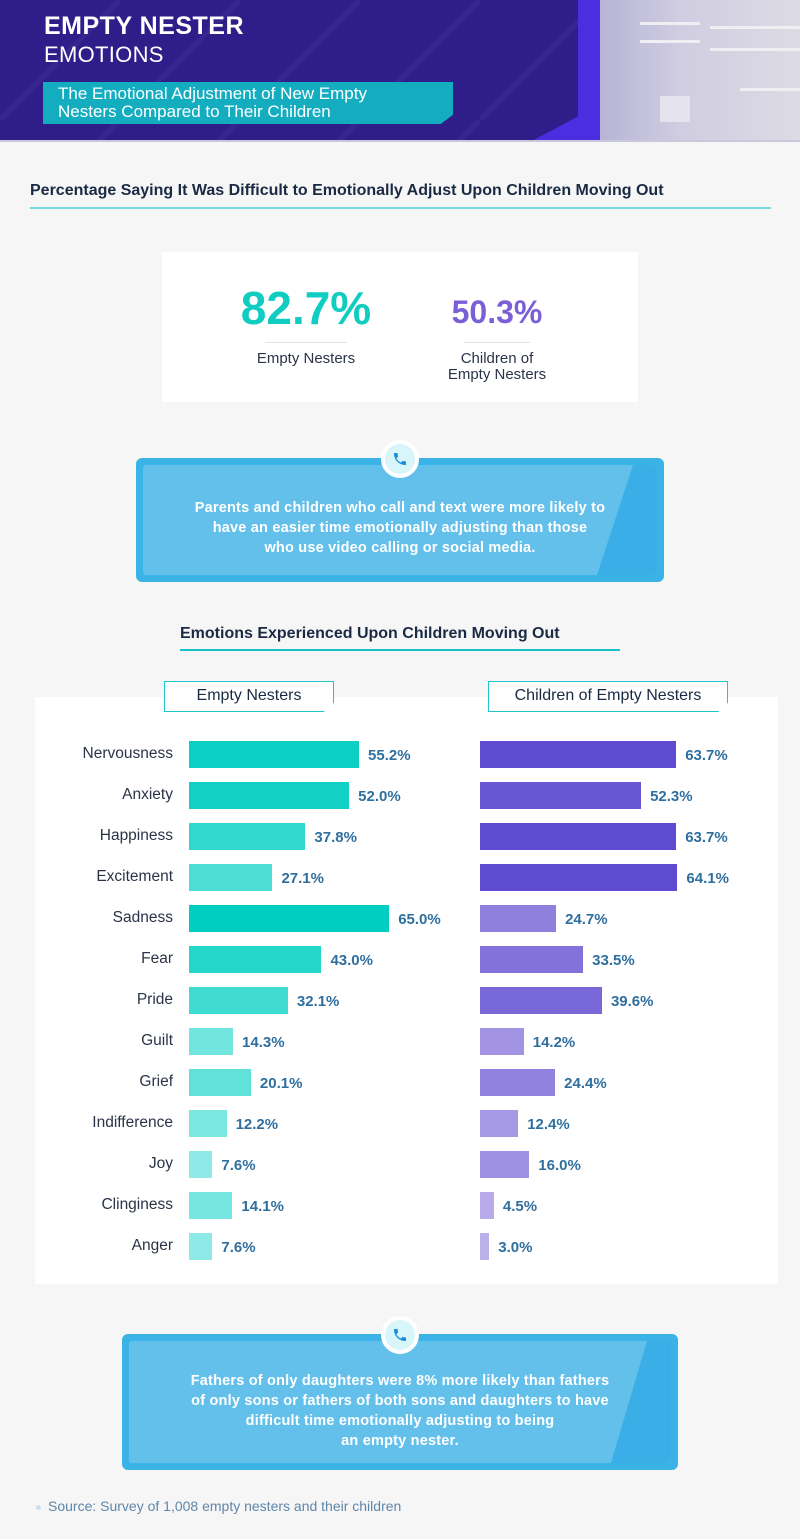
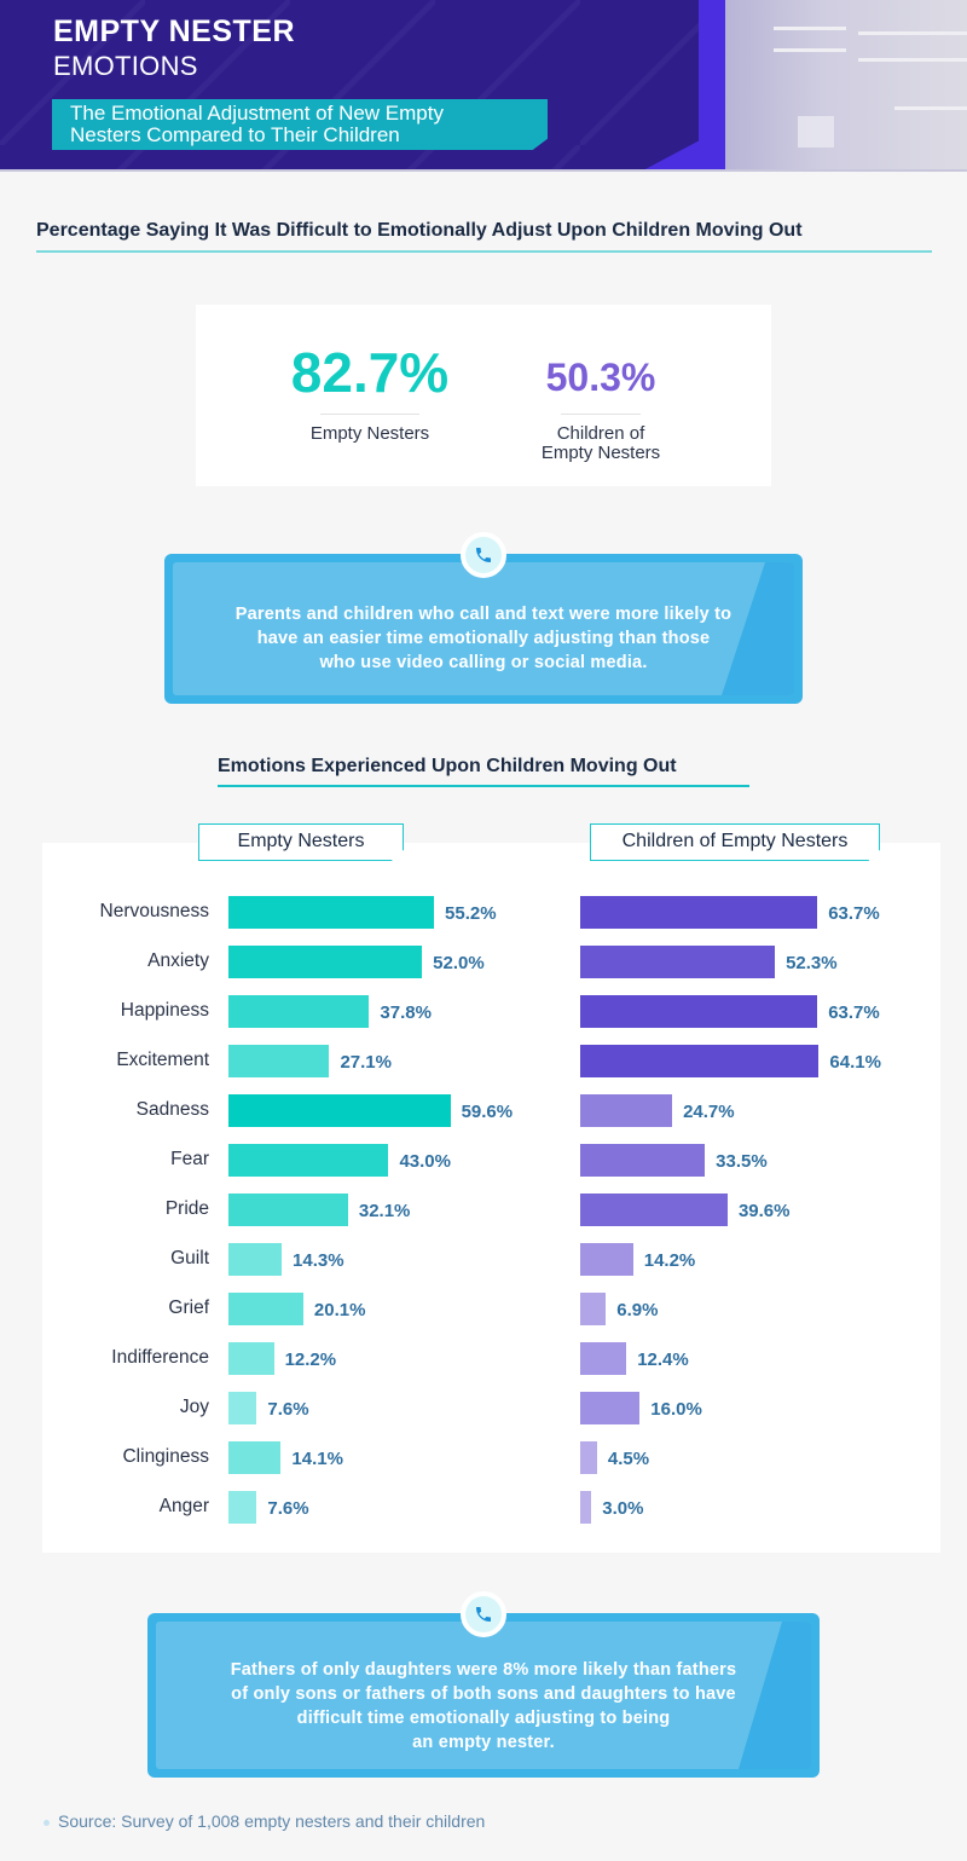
Empty Nesters/Sadness: 65.0% -> 59.6%
Children of Empty Nesters/Grief: 24.4% -> 6.9%
